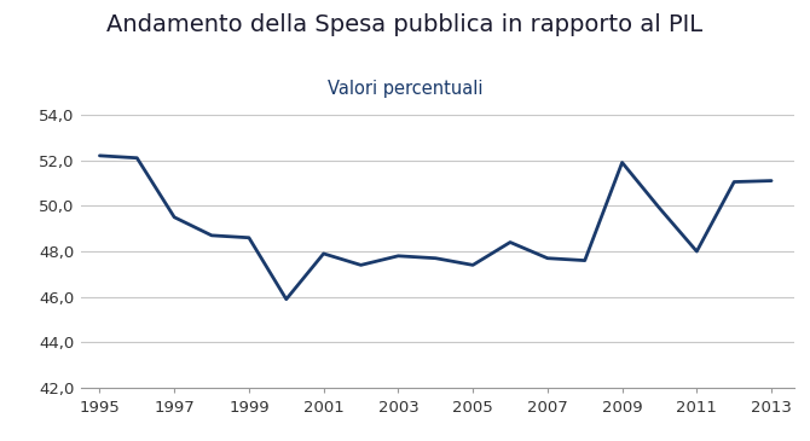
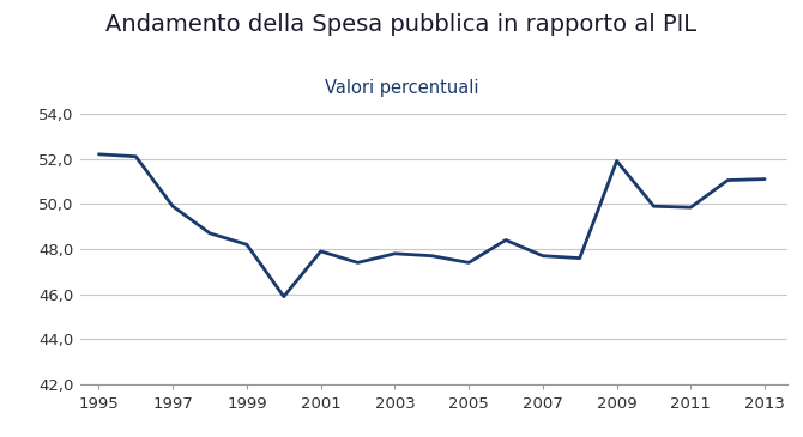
1997: 49,5 -> 49,9
1999: 48,6 -> 48,2
2011: 48,0 -> 49,9
